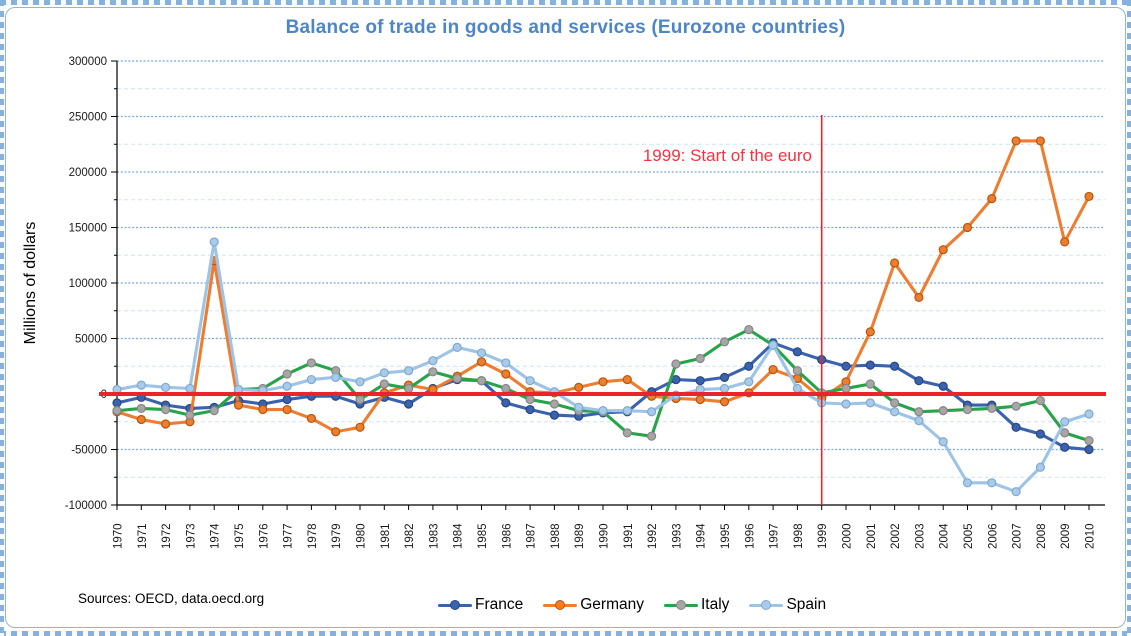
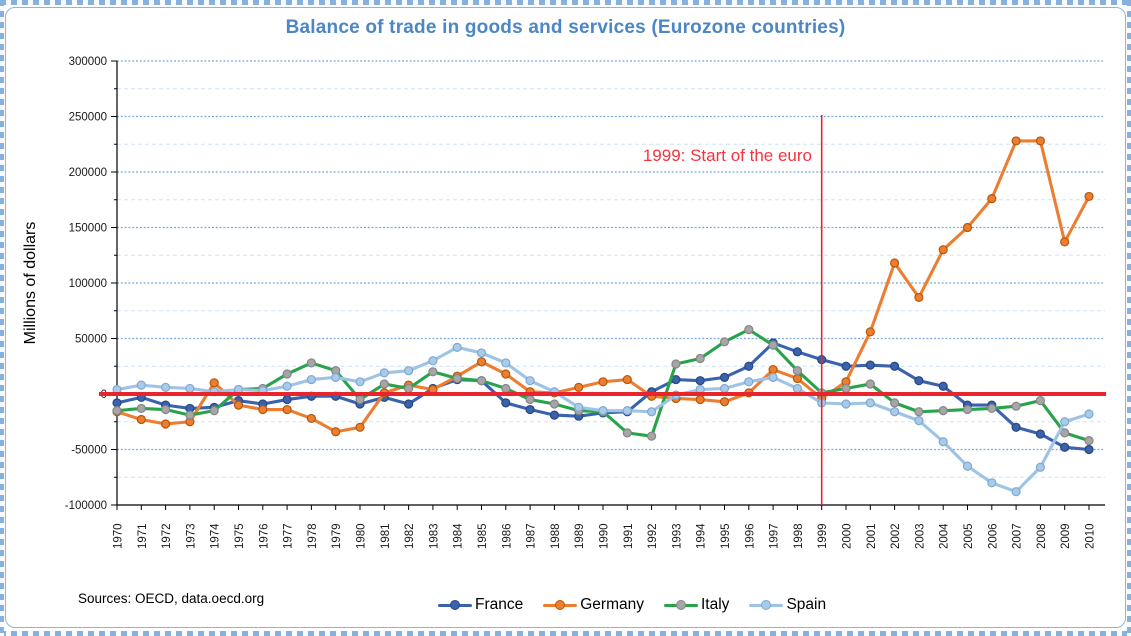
Germany/1974: 120000 -> 10000
Spain/1974: 137000 -> 2000
Spain/1997: 44000 -> 15000
Spain/2005: -80000 -> -65000
